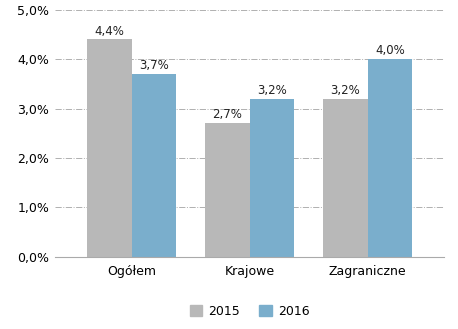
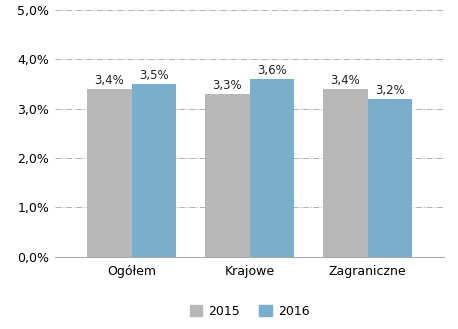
2015/Ogółem: 4,4% -> 3,4%
2016/Ogółem: 3,7% -> 3,5%
2015/Krajowe: 2,7% -> 3,3%
2016/Krajowe: 3,2% -> 3,6%
2015/Zagraniczne: 3,2% -> 3,4%
2016/Zagraniczne: 4,0% -> 3,2%
